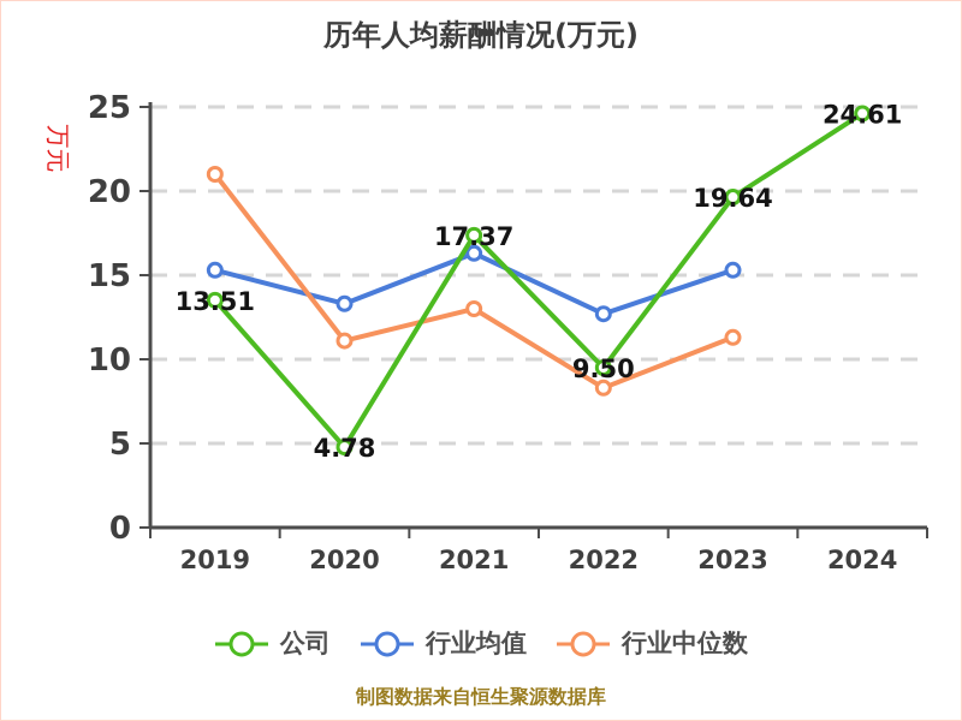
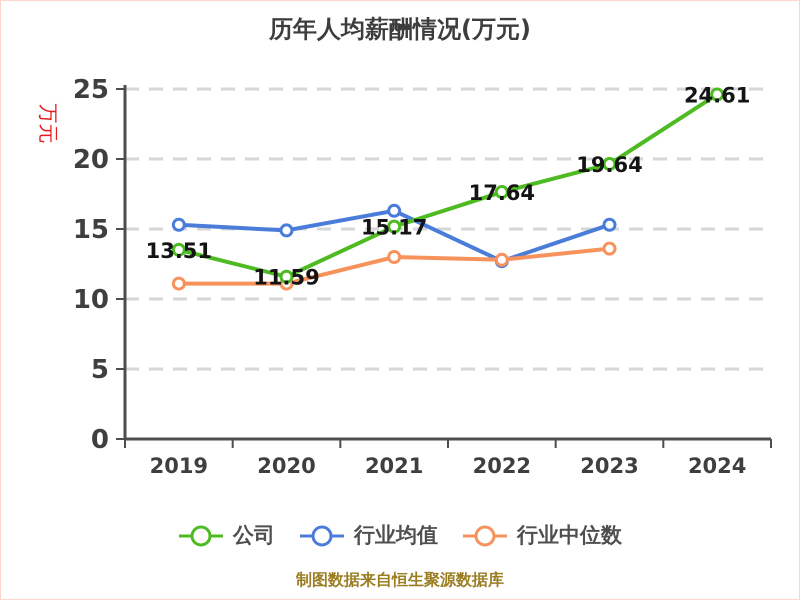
行业中位数/2019: 21.0 -> 11.1
公司/2020: 4.78 -> 11.59
行业均值/2020: 13.3 -> 14.9
公司/2021: 17.37 -> 15.17
公司/2022: 9.50 -> 17.64
行业中位数/2022: 8.3 -> 12.8
行业中位数/2023: 11.3 -> 13.6
